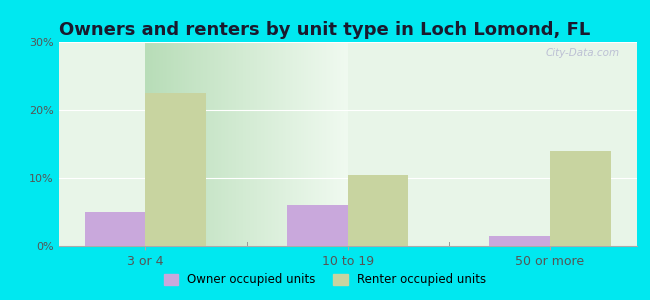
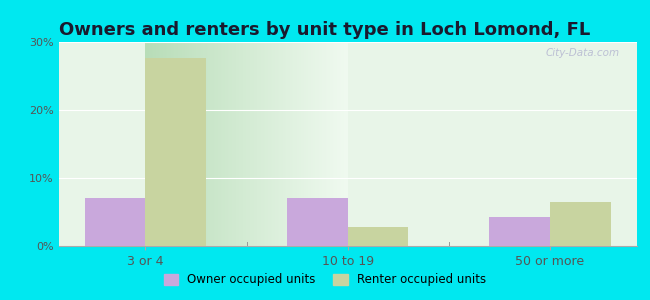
Owner occupied units/3 or 4: 5.0% -> 7.0%
Renter occupied units/3 or 4: 22.5% -> 27.6%
Owner occupied units/10 to 19: 6.0% -> 7.0%
Renter occupied units/10 to 19: 10.5% -> 2.8%
Owner occupied units/50 or more: 1.5% -> 4.2%
Renter occupied units/50 or more: 14.0% -> 6.4%
